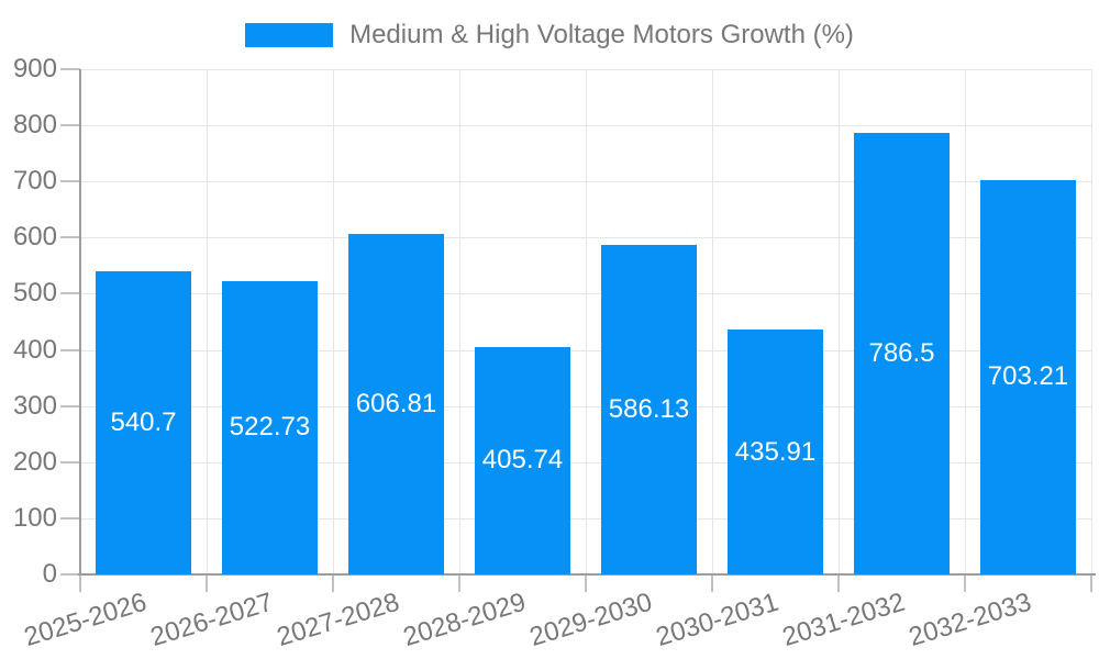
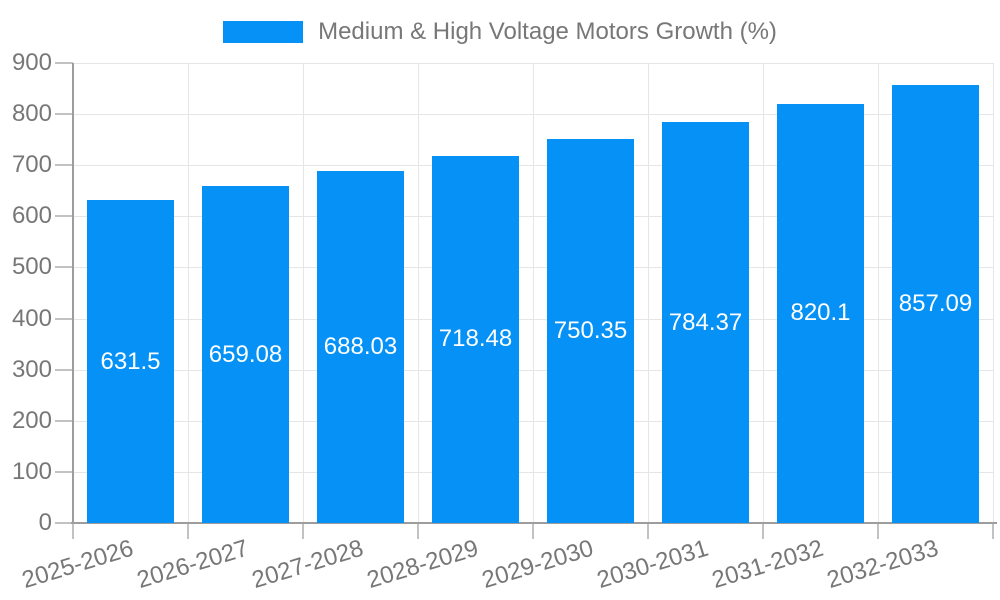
2025-2026: 540.7 -> 631.5
2026-2027: 522.73 -> 659.08
2027-2028: 606.81 -> 688.03
2028-2029: 405.74 -> 718.48
2029-2030: 586.13 -> 750.35
2030-2031: 435.91 -> 784.37
2031-2032: 786.5 -> 820.1
2032-2033: 703.21 -> 857.09
